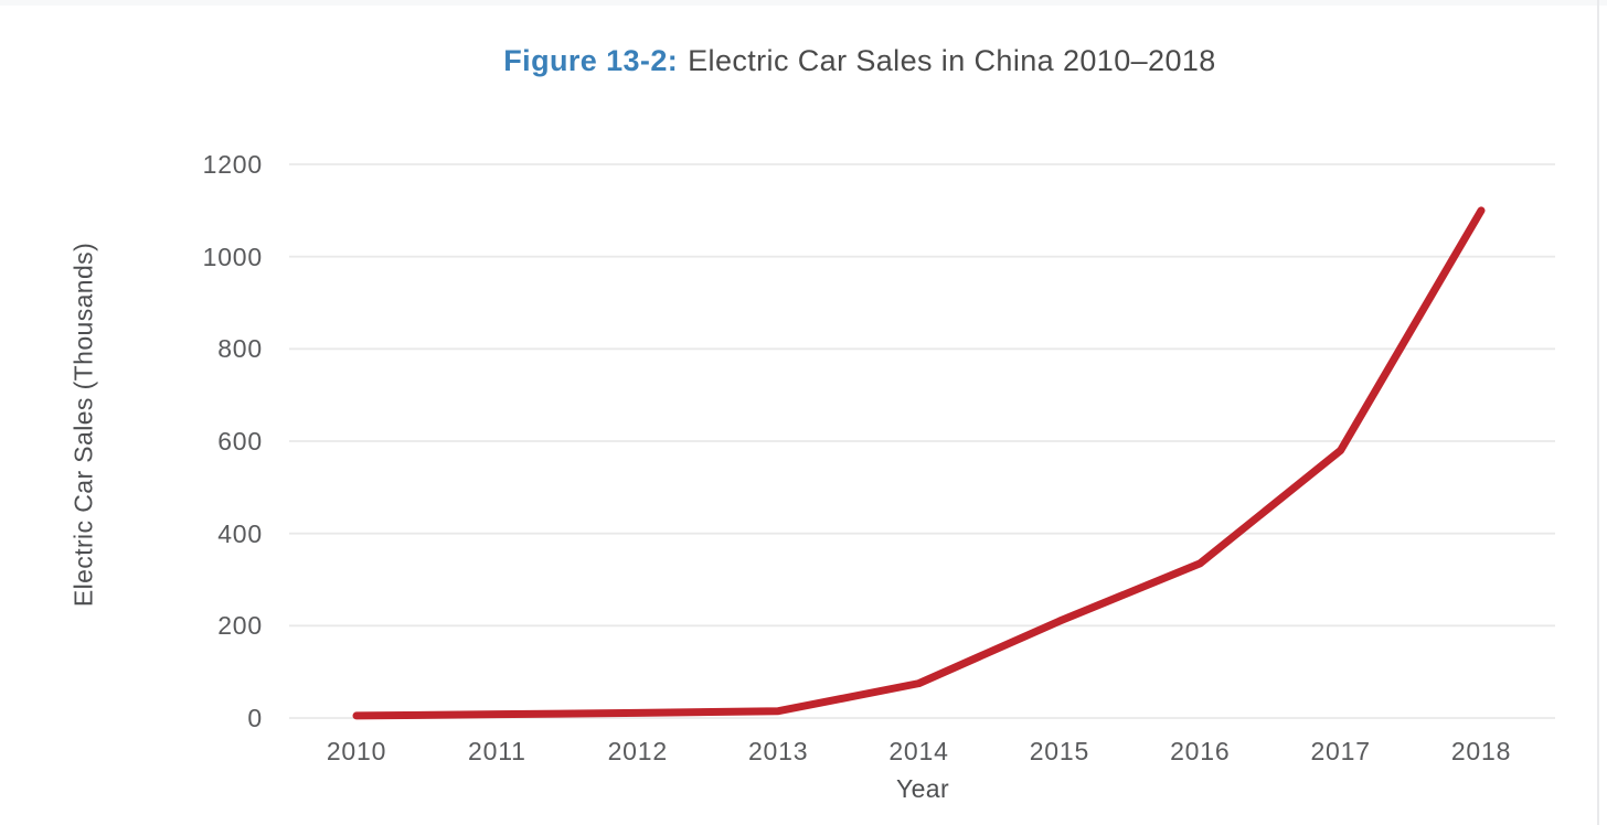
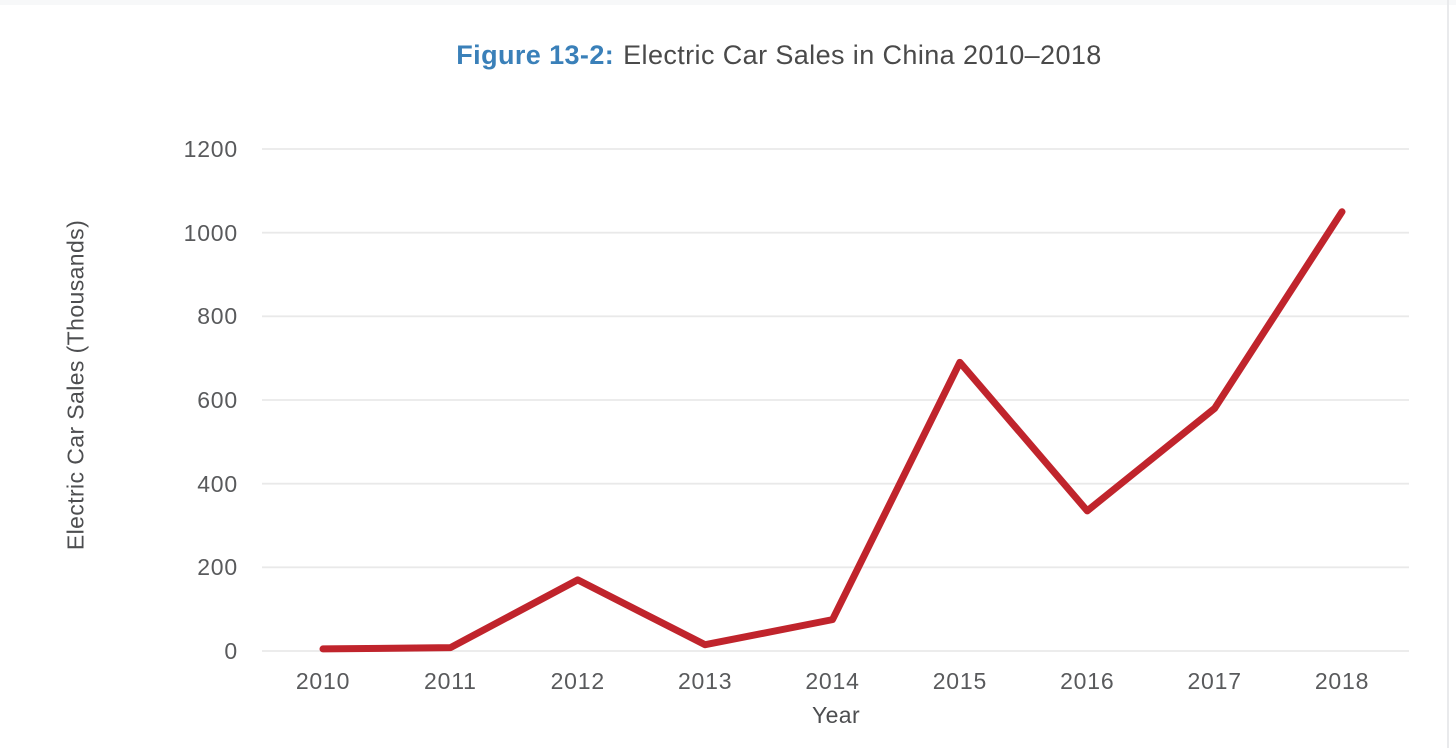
2012: 10 -> 170
2015: 210 -> 690
2018: 1100 -> 1050
